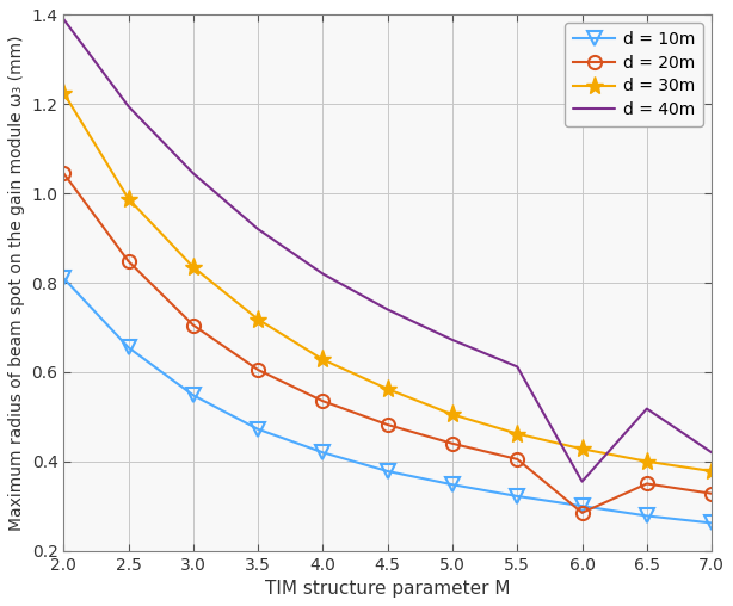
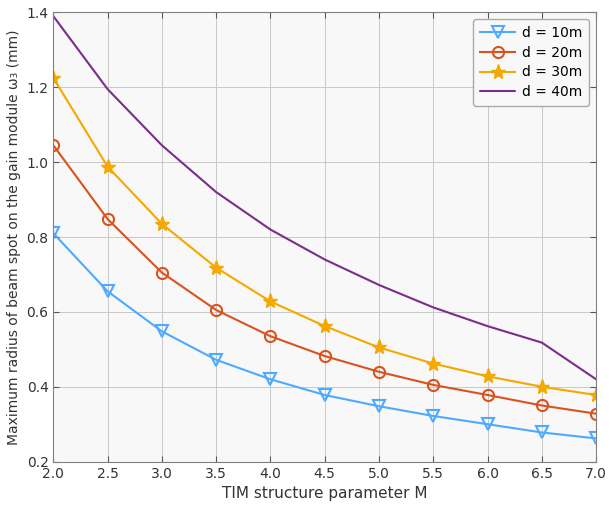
d = 20m/6.0: 0.285 -> 0.378
d = 40m/6.0: 0.355 -> 0.562
